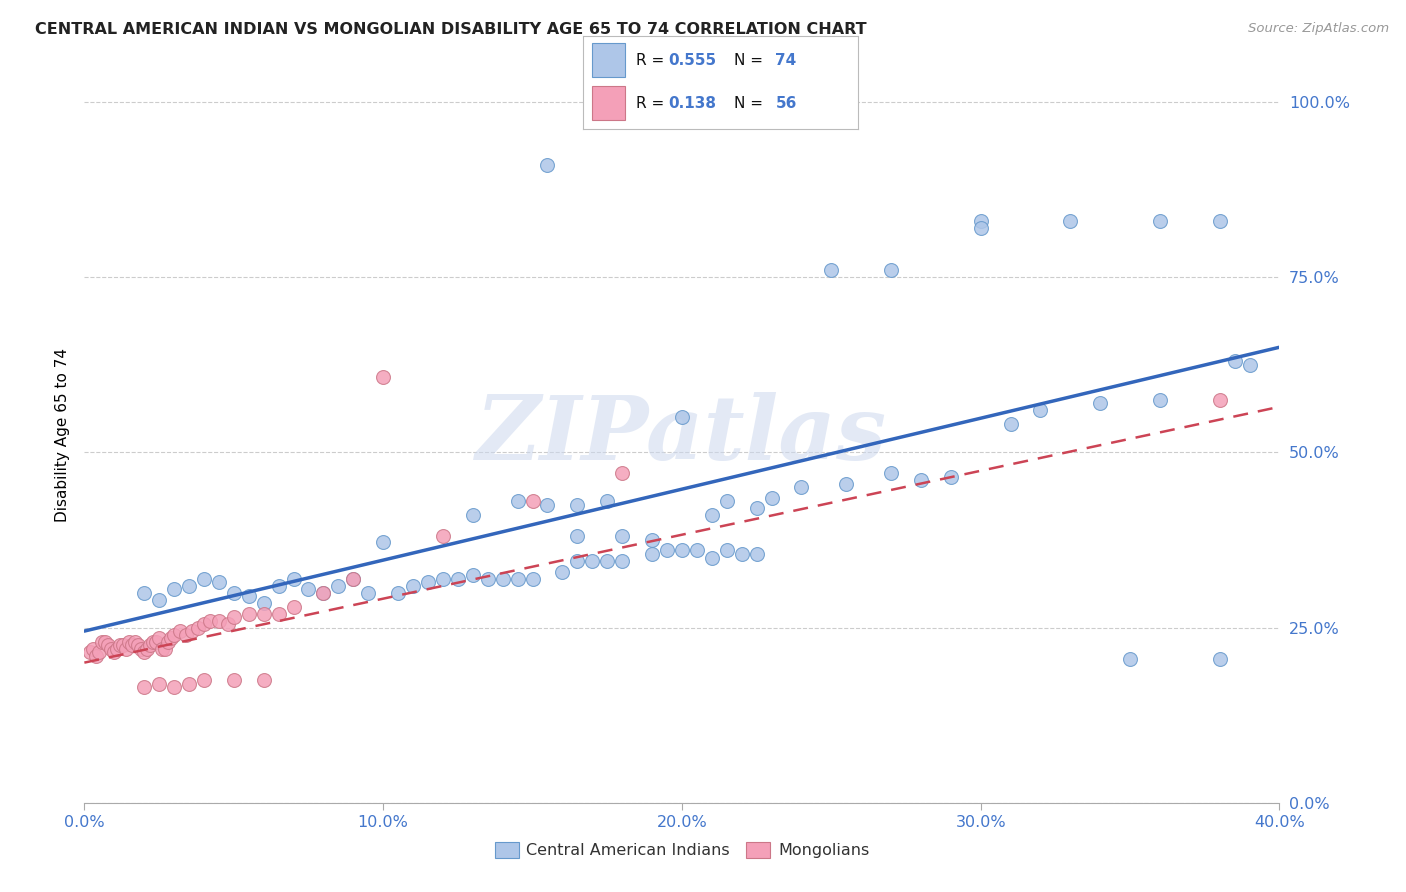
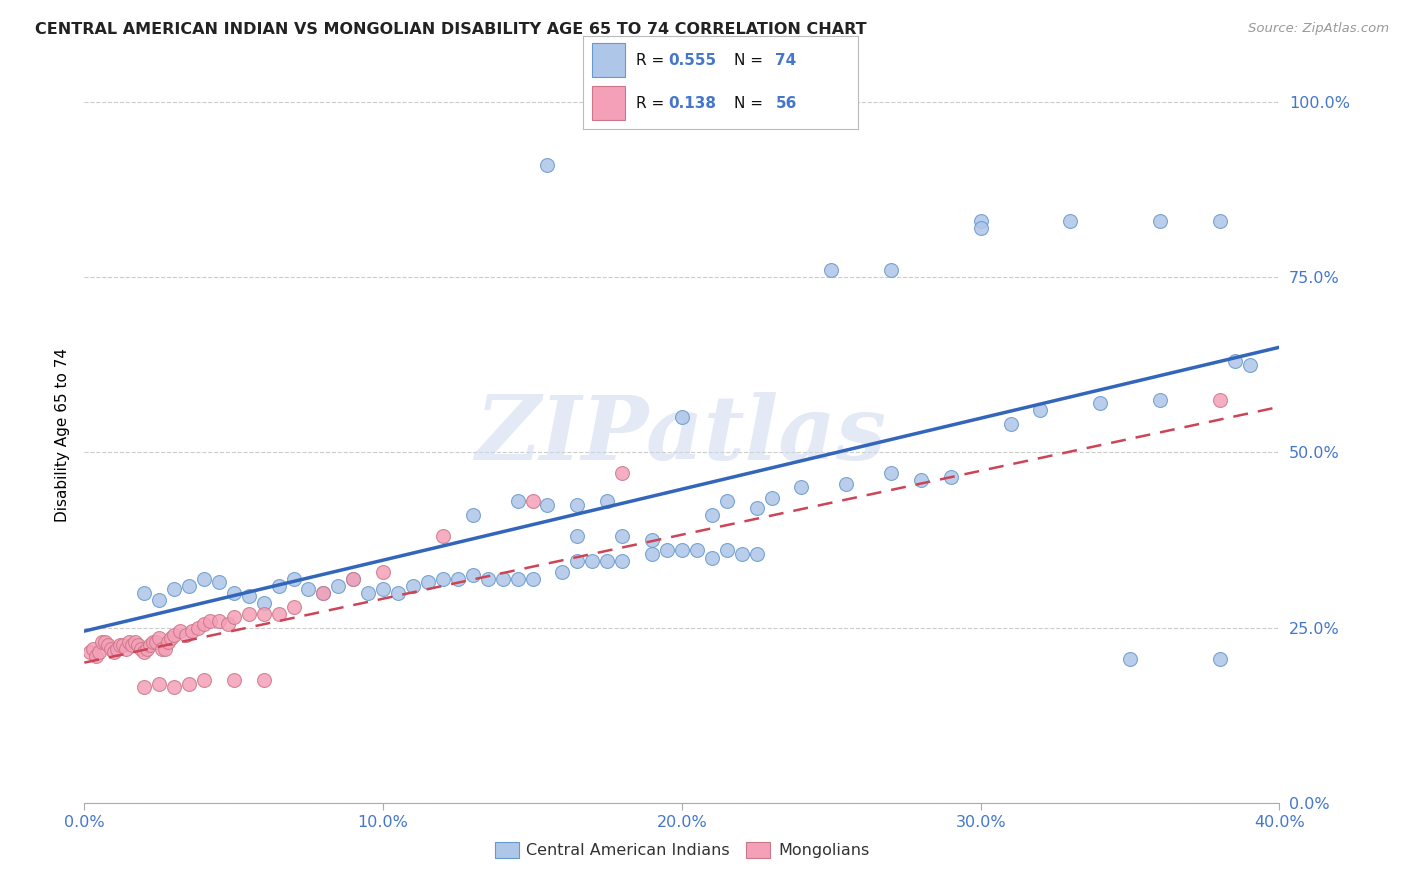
Central American Indians/10.0%: 37.2% -> 30.5%
Mongolians/10.0%: 60.8% -> 33.0%
